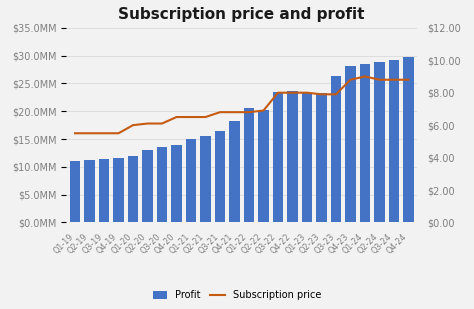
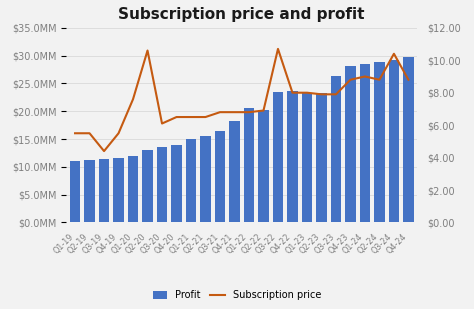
Subscription price/Q3-19: $5.5 -> $4.4
Subscription price/Q1-20: $6.0 -> $7.6
Subscription price/Q2-20: $6.1 -> $10.6
Subscription price/Q3-22: $8.0 -> $10.7
Subscription price/Q3-24: $8.8 -> $10.4
